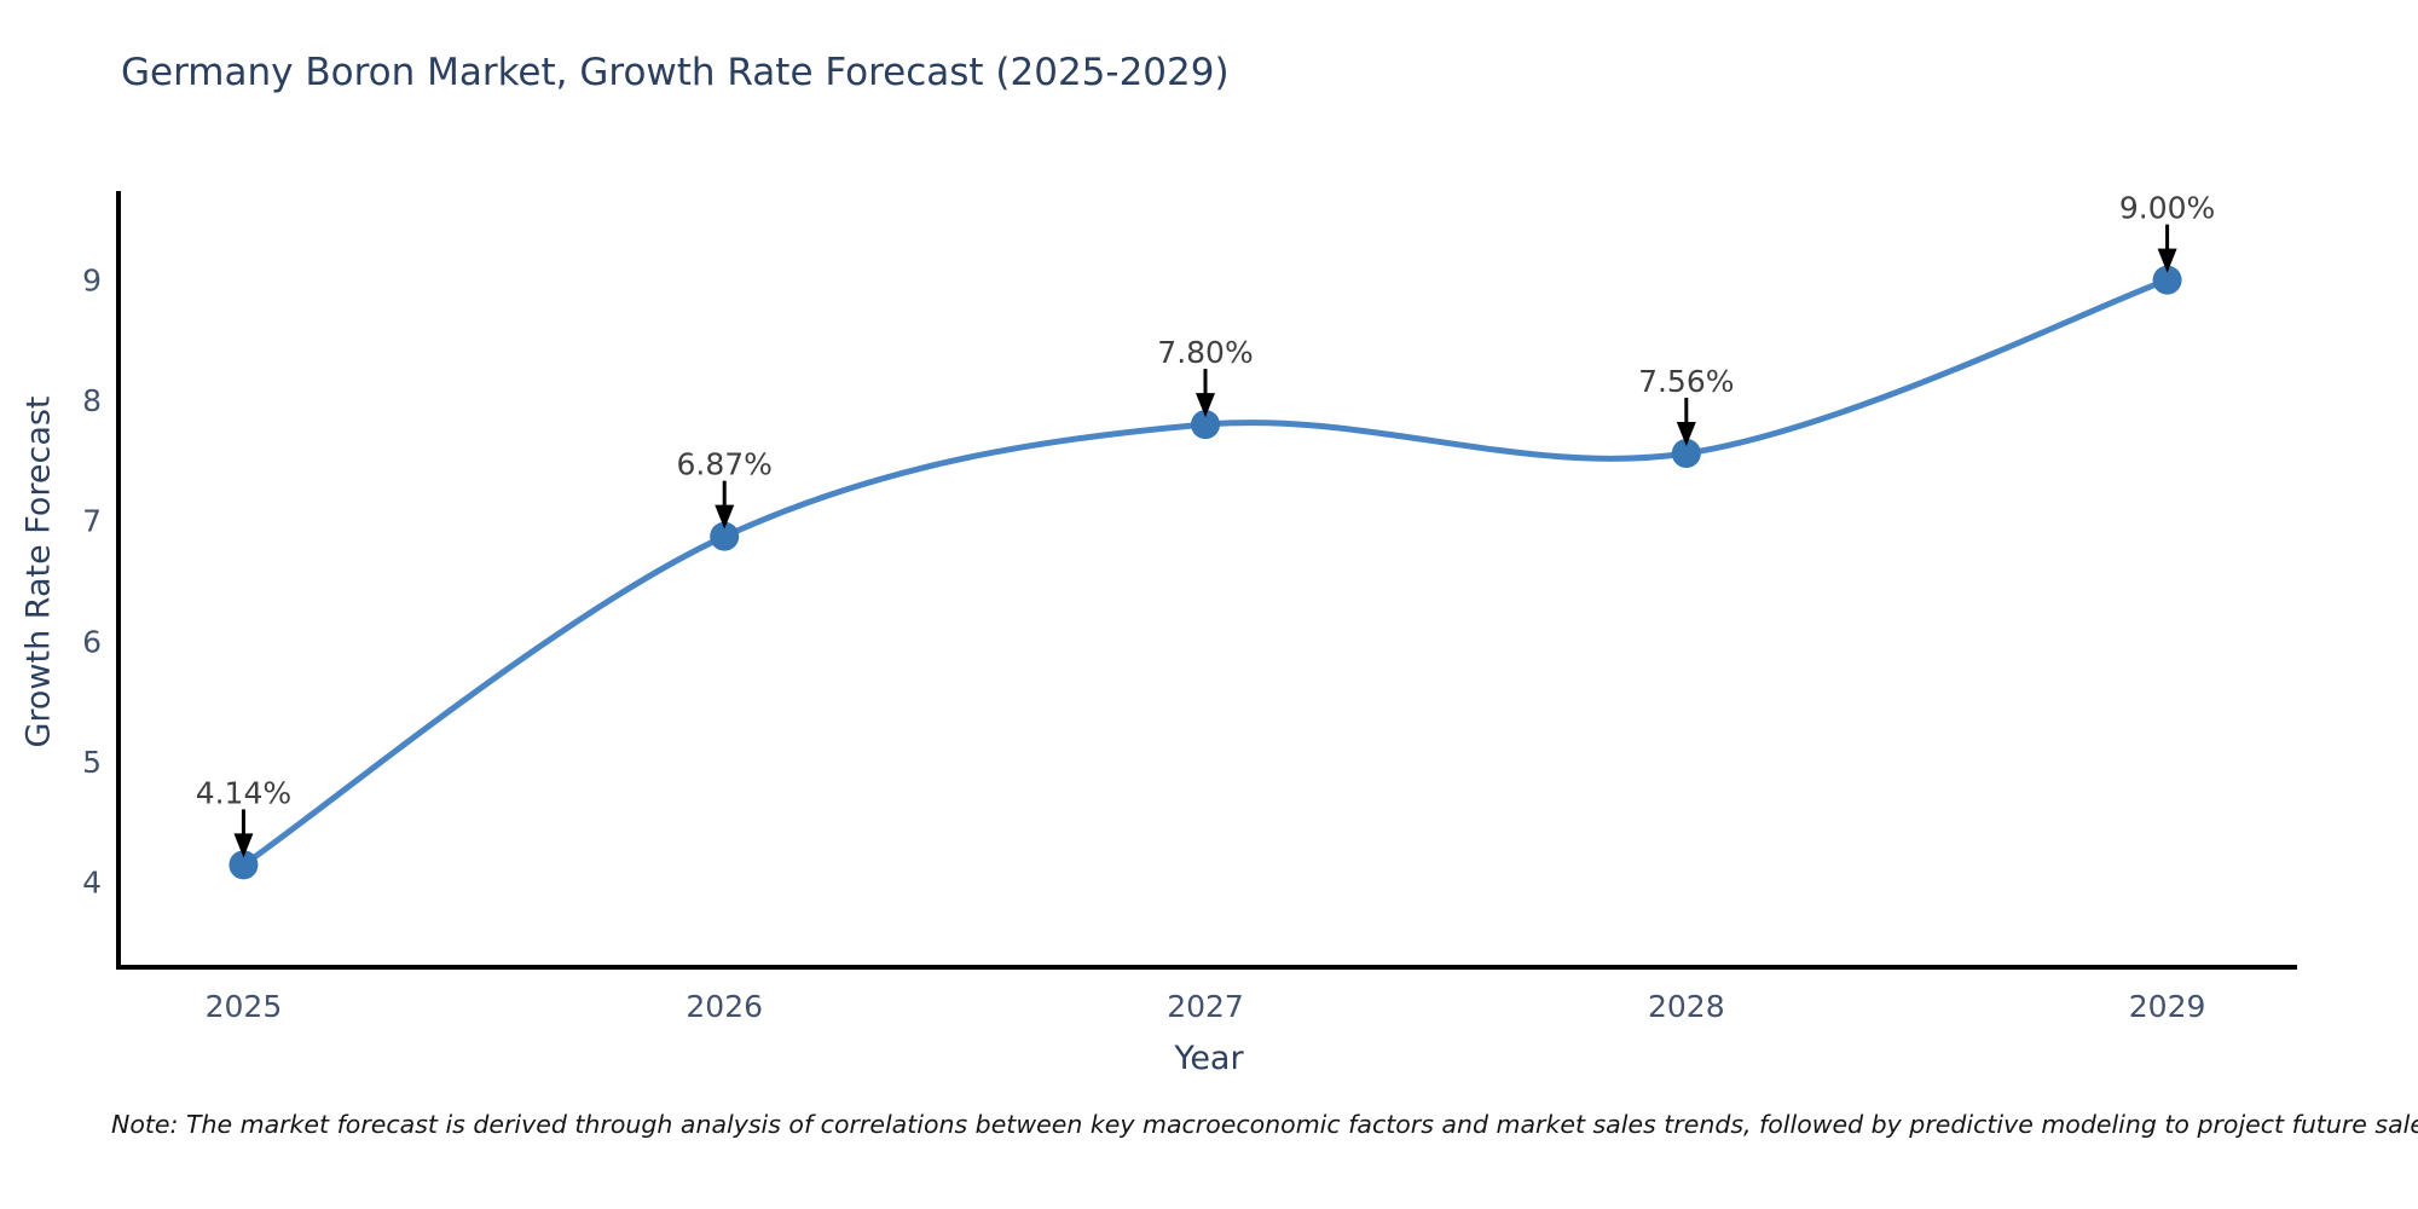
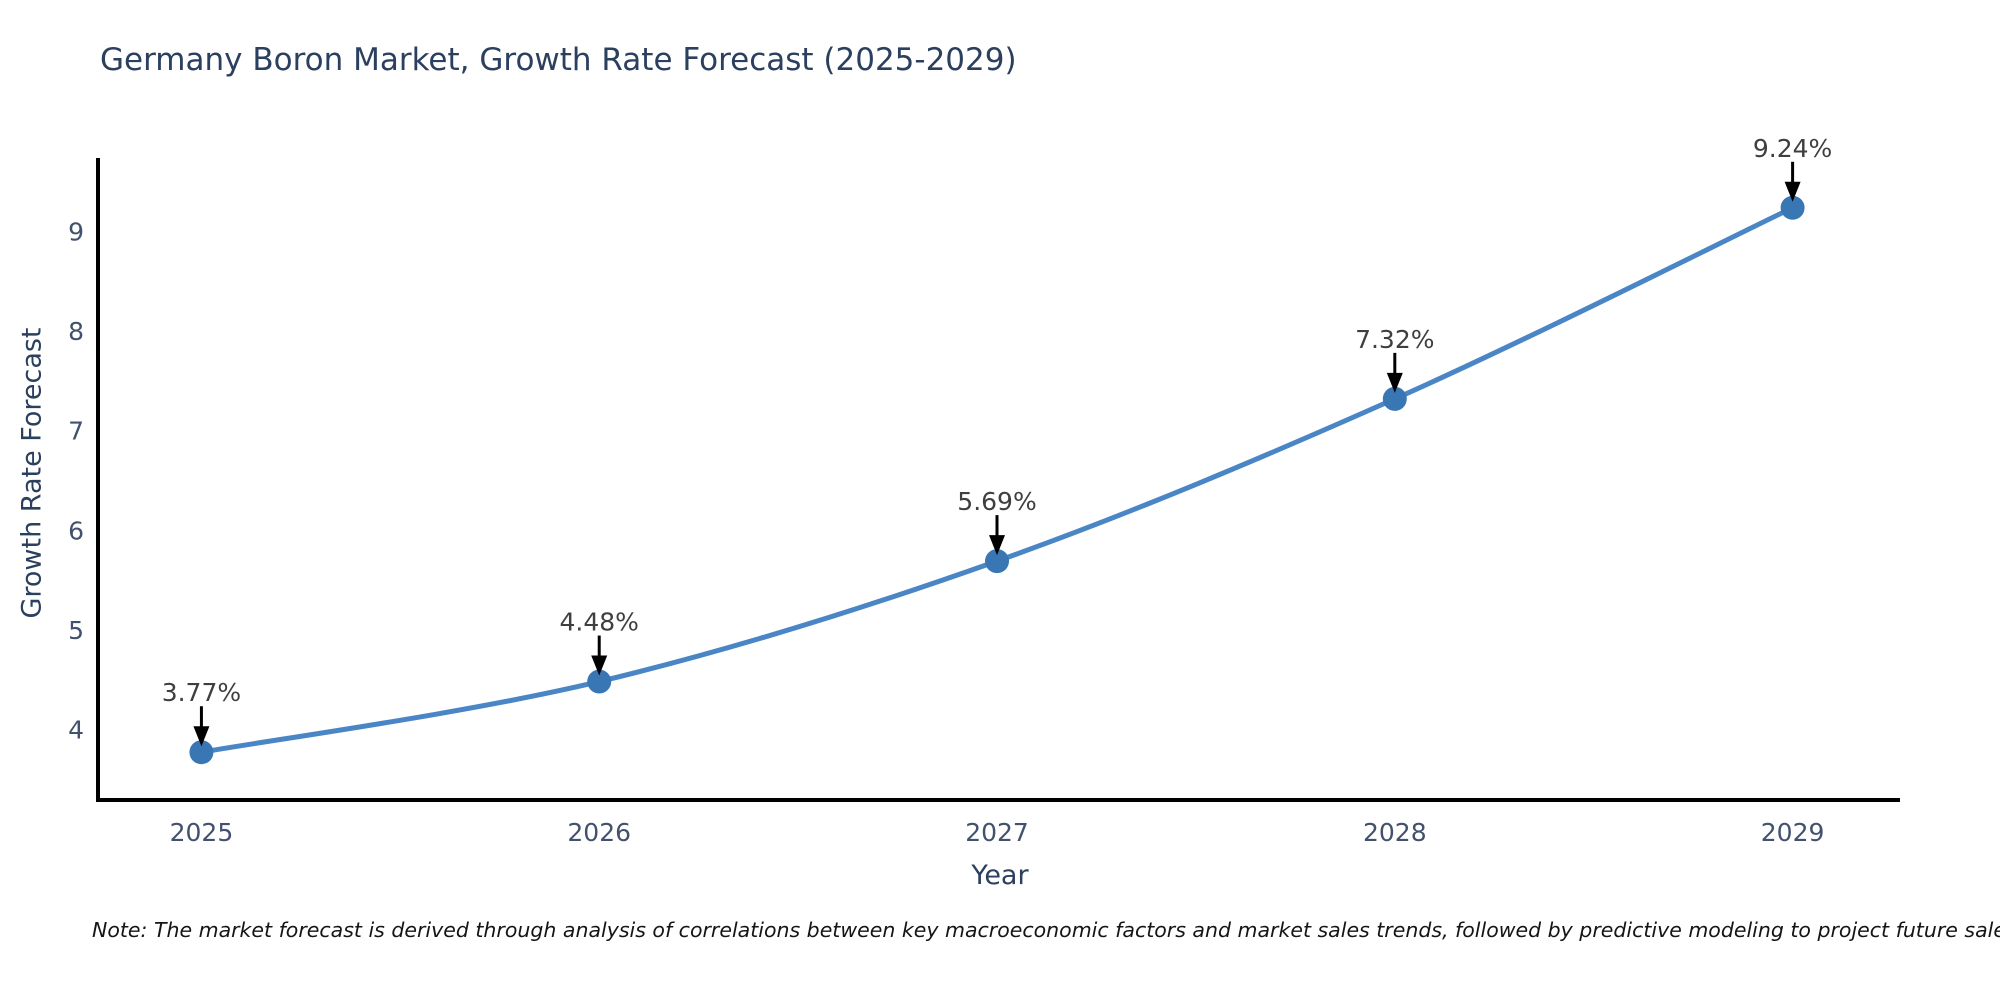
2025: 4.14% -> 3.77%
2026: 6.87% -> 4.48%
2027: 7.80% -> 5.69%
2028: 7.56% -> 7.32%
2029: 9.00% -> 9.24%
